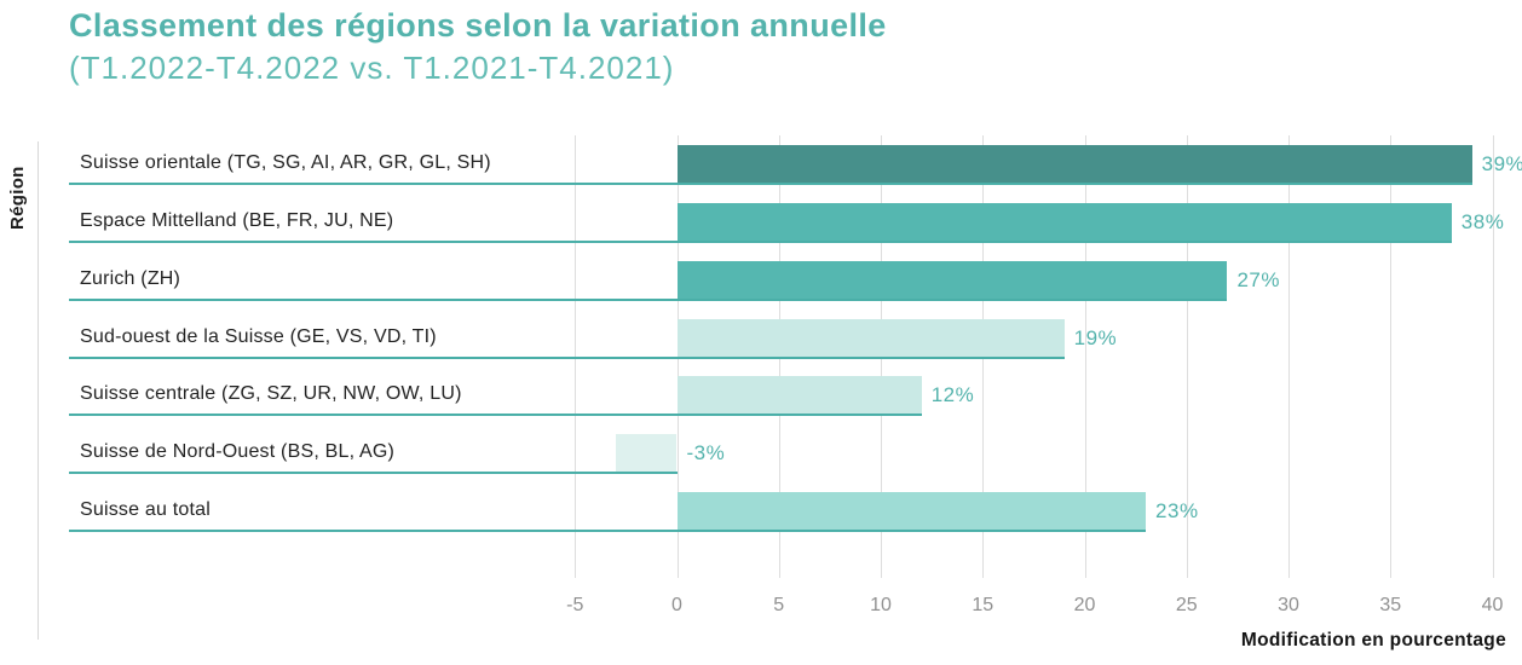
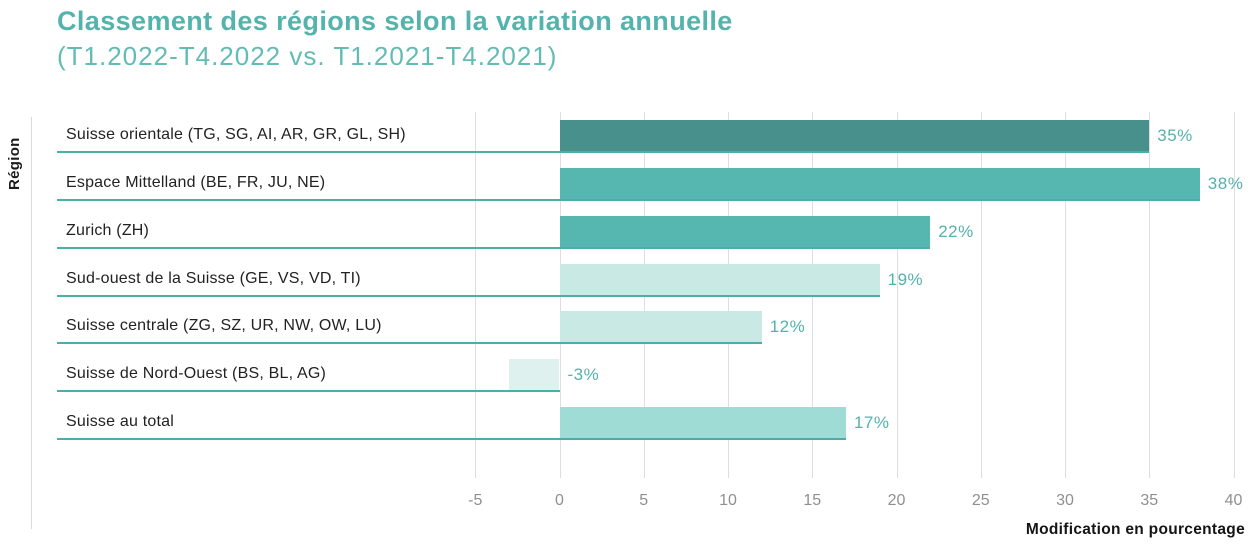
Suisse orientale (TG, SG, AI, AR, GR, GL, SH): 39% -> 35%
Zurich (ZH): 27% -> 22%
Suisse au total: 23% -> 17%
